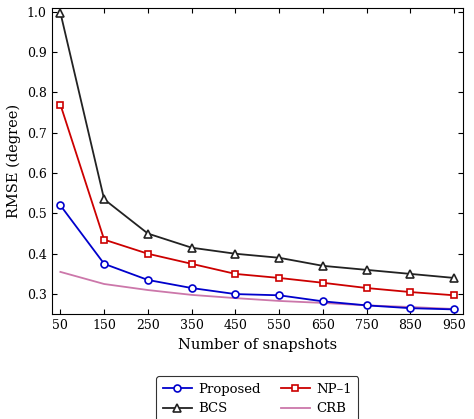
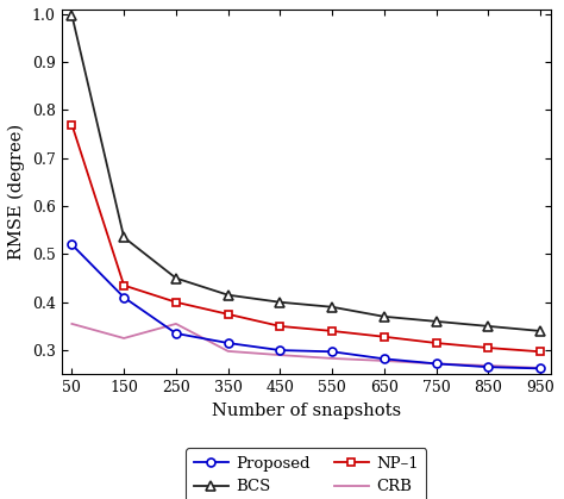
Proposed/150: 0.375 -> 0.410
CRB/250: 0.310 -> 0.355
